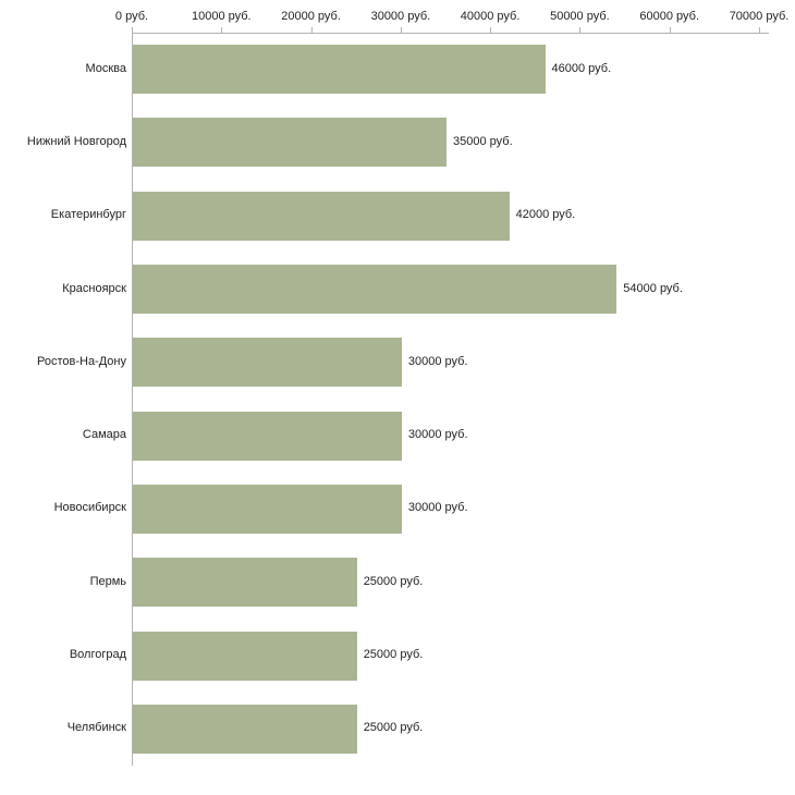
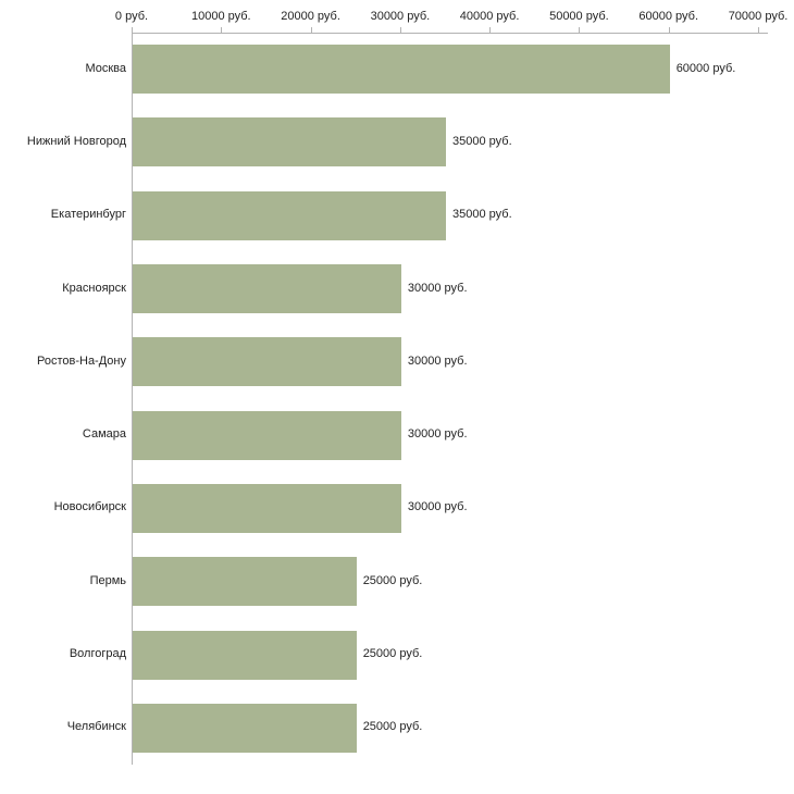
Москва: 46000 -> 60000
Екатеринбург: 42000 -> 35000
Красноярск: 54000 -> 30000
